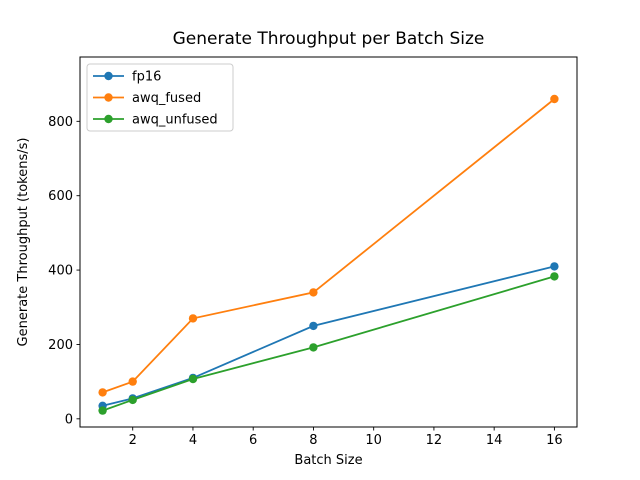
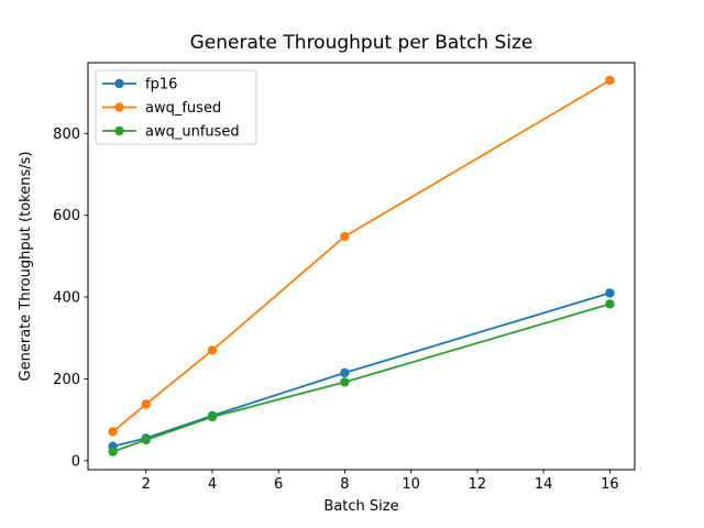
awq_fused/2: 100 -> 140
fp16/8: 250 -> 220
awq_fused/8: 340 -> 550
awq_fused/16: 860 -> 930
